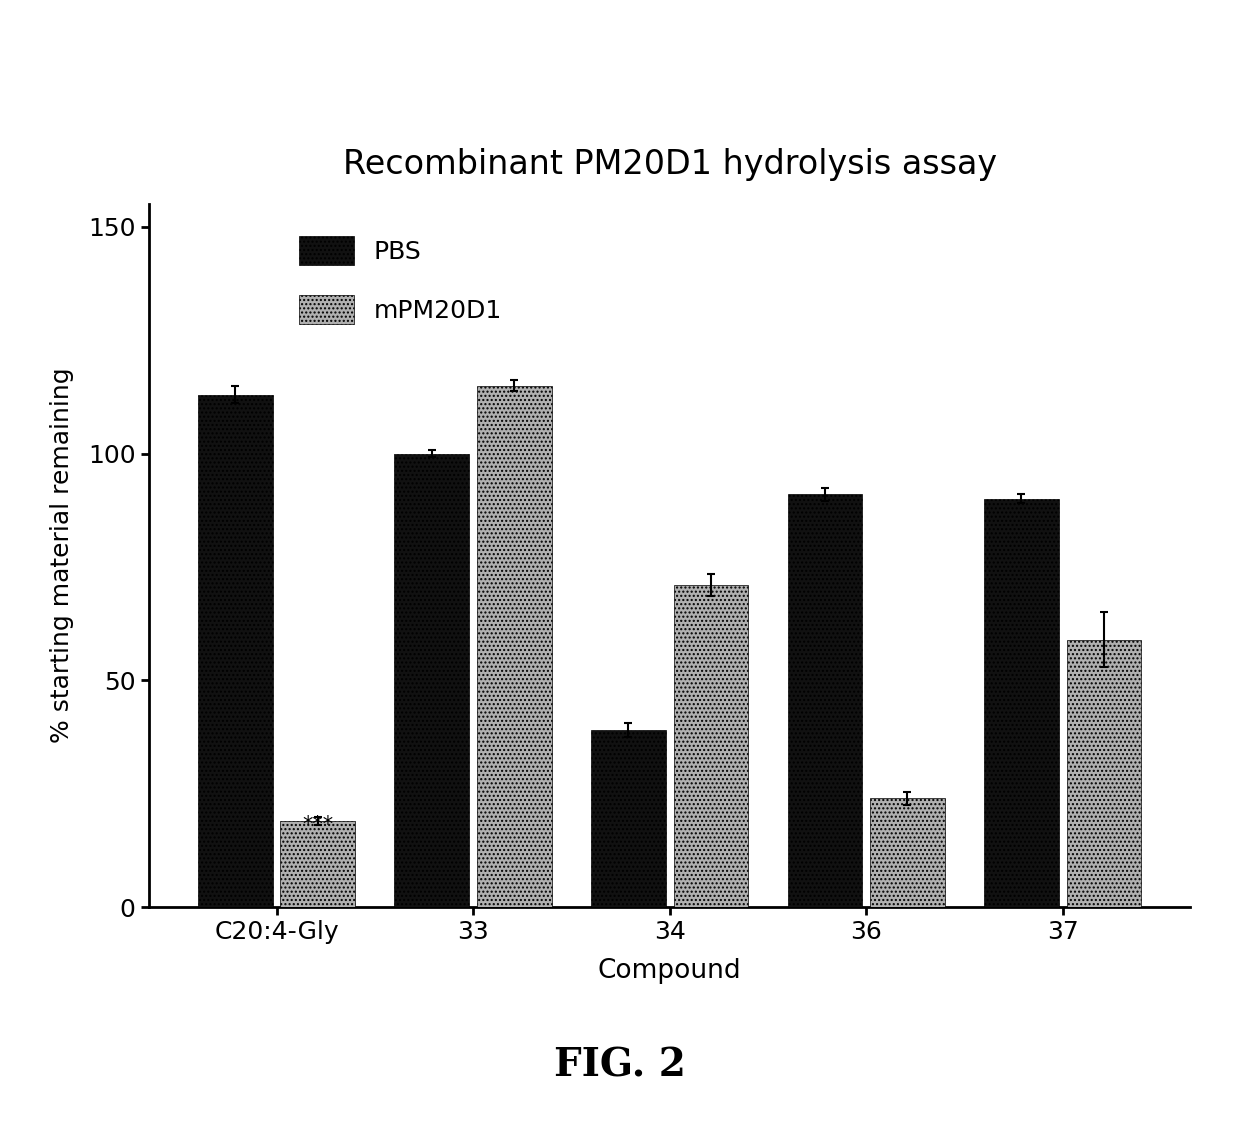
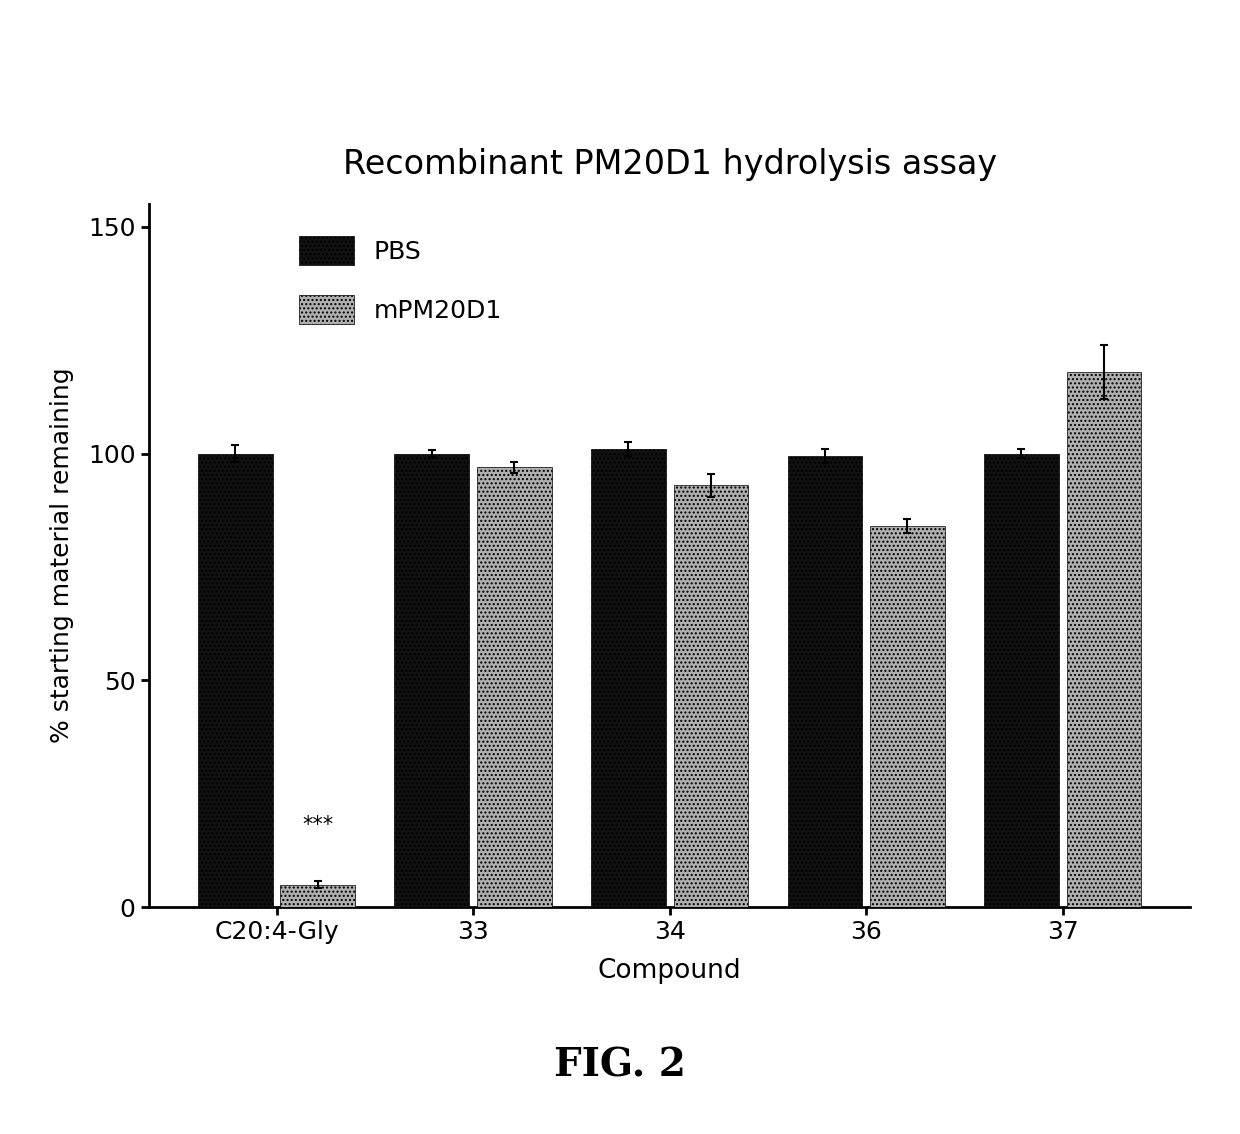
PBS/C20:4-Gly: 113.0 -> 100.0
mPM20D1/C20:4-Gly: 19 -> 5
mPM20D1/33: 115 -> 97
PBS/34: 39.0 -> 101.0
mPM20D1/34: 71 -> 93
PBS/36: 91.0 -> 99.5
mPM20D1/36: 24 -> 84
PBS/37: 90.0 -> 100.0
mPM20D1/37: 59 -> 118
